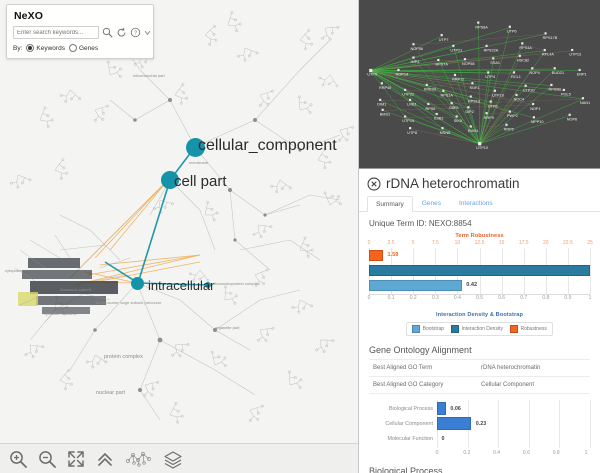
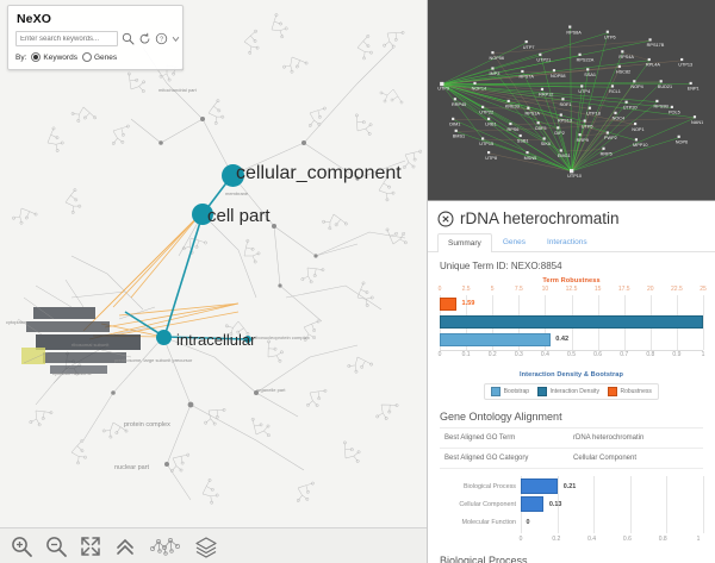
Gene Ontology Alignment/Biological Process: 0.06 -> 0.21
Gene Ontology Alignment/Cellular Component: 0.23 -> 0.13
